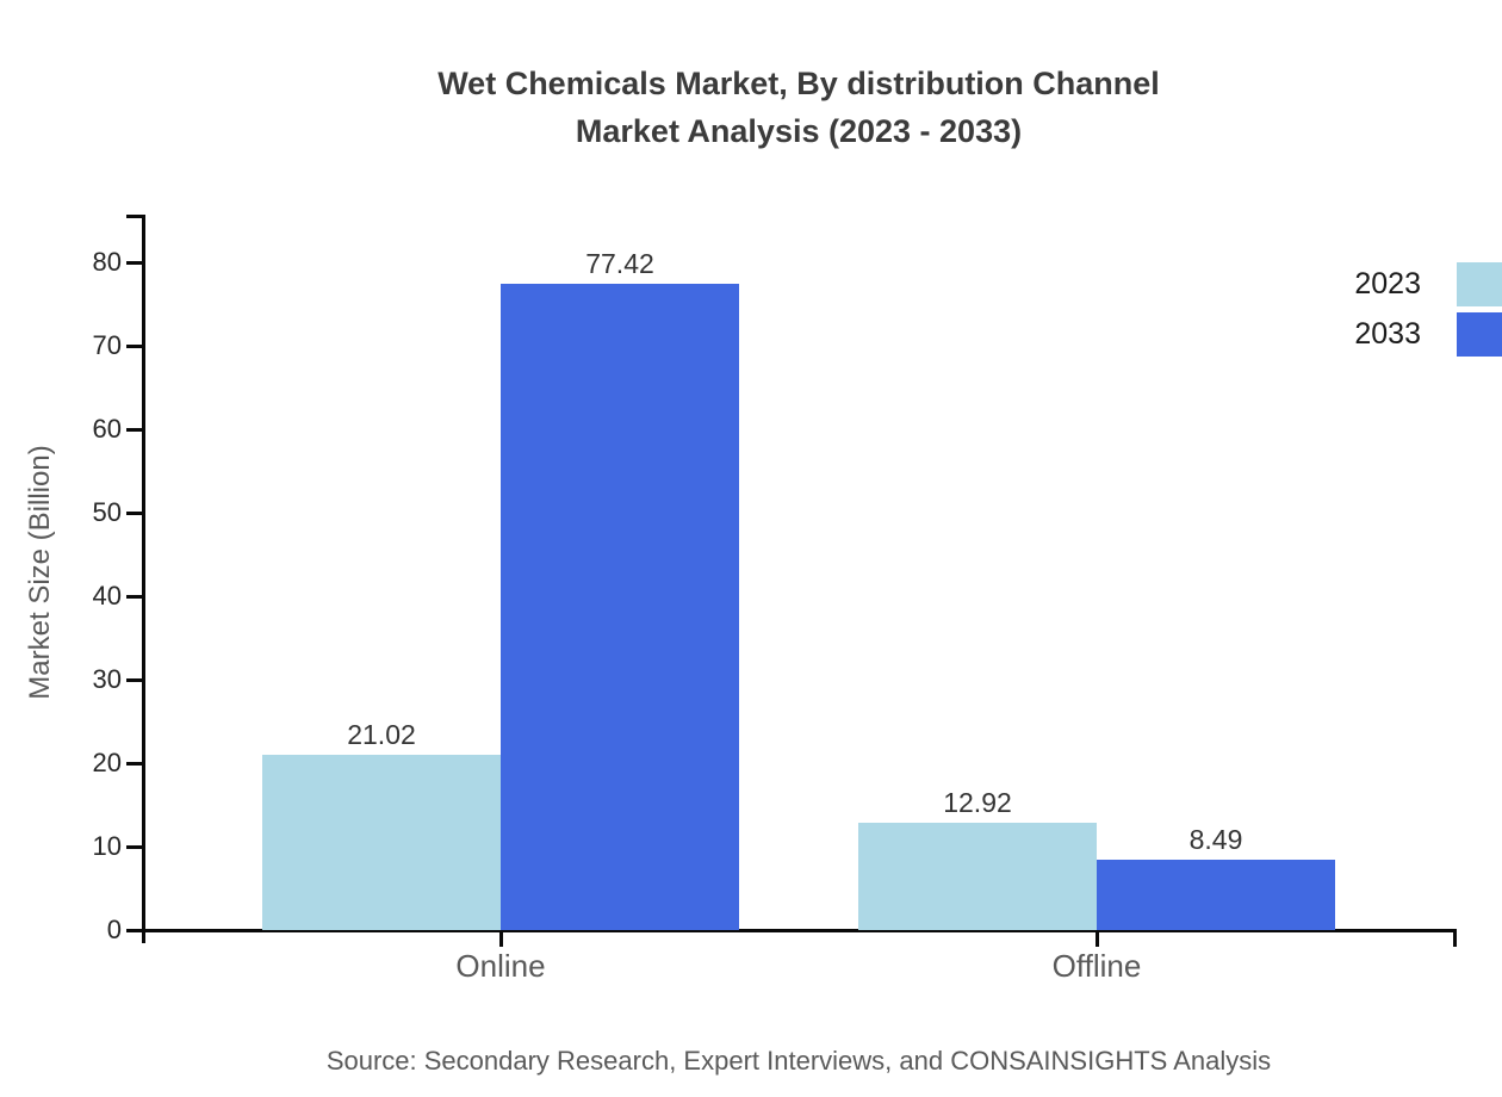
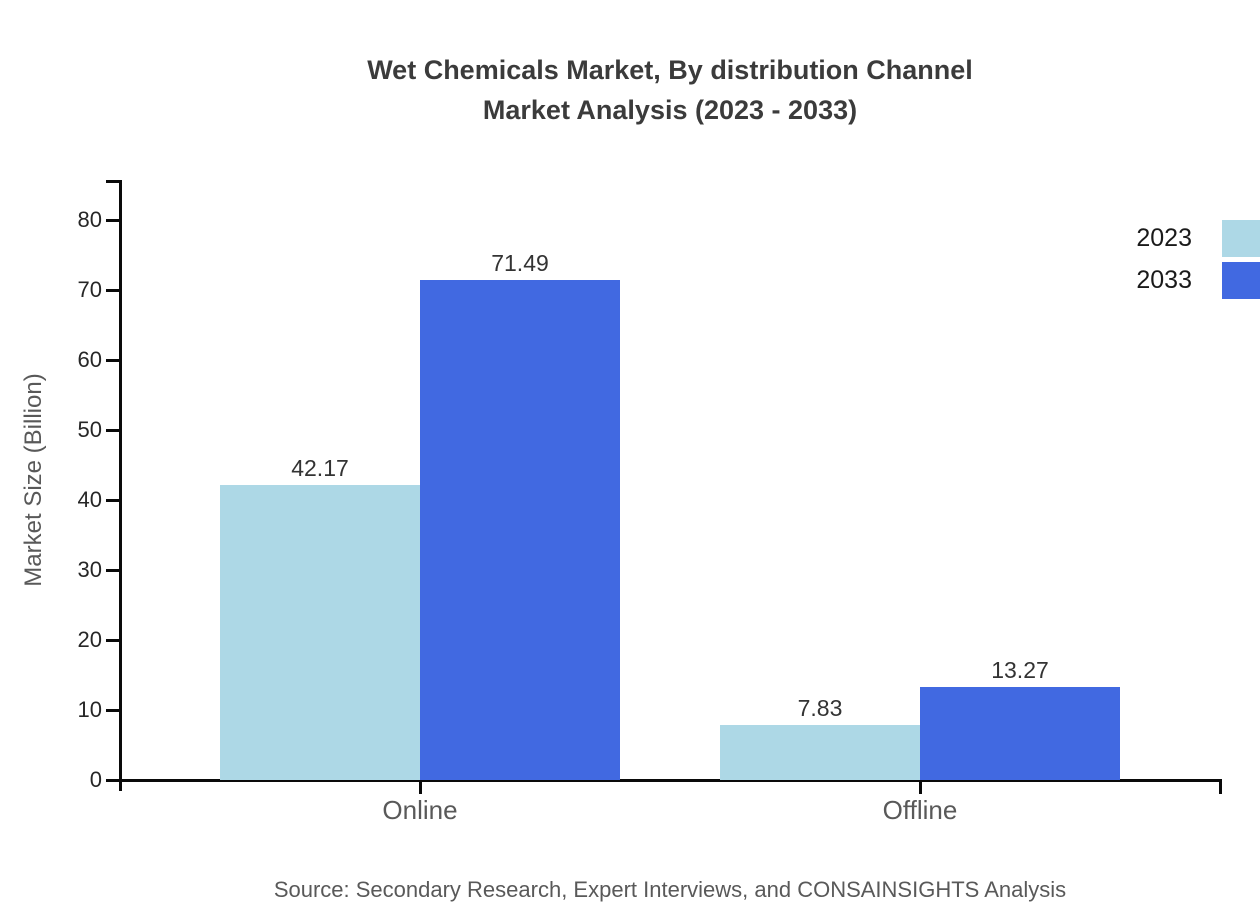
2023/Online: 21.02 -> 42.17
2033/Online: 77.42 -> 71.49
2023/Offline: 12.92 -> 7.83
2033/Offline: 8.49 -> 13.27
